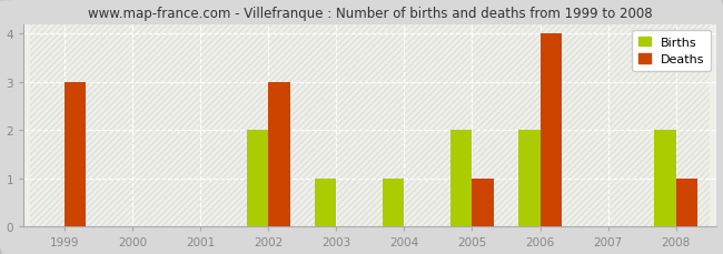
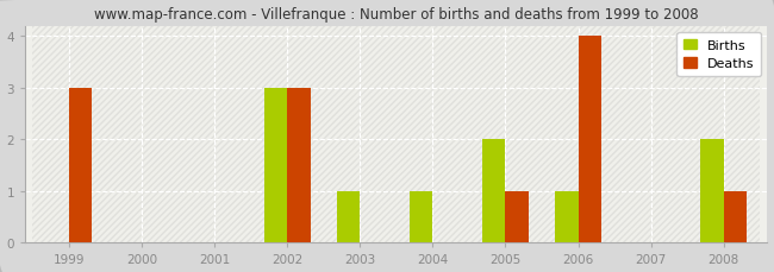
Births/2002: 2 -> 3
Births/2006: 2 -> 1
